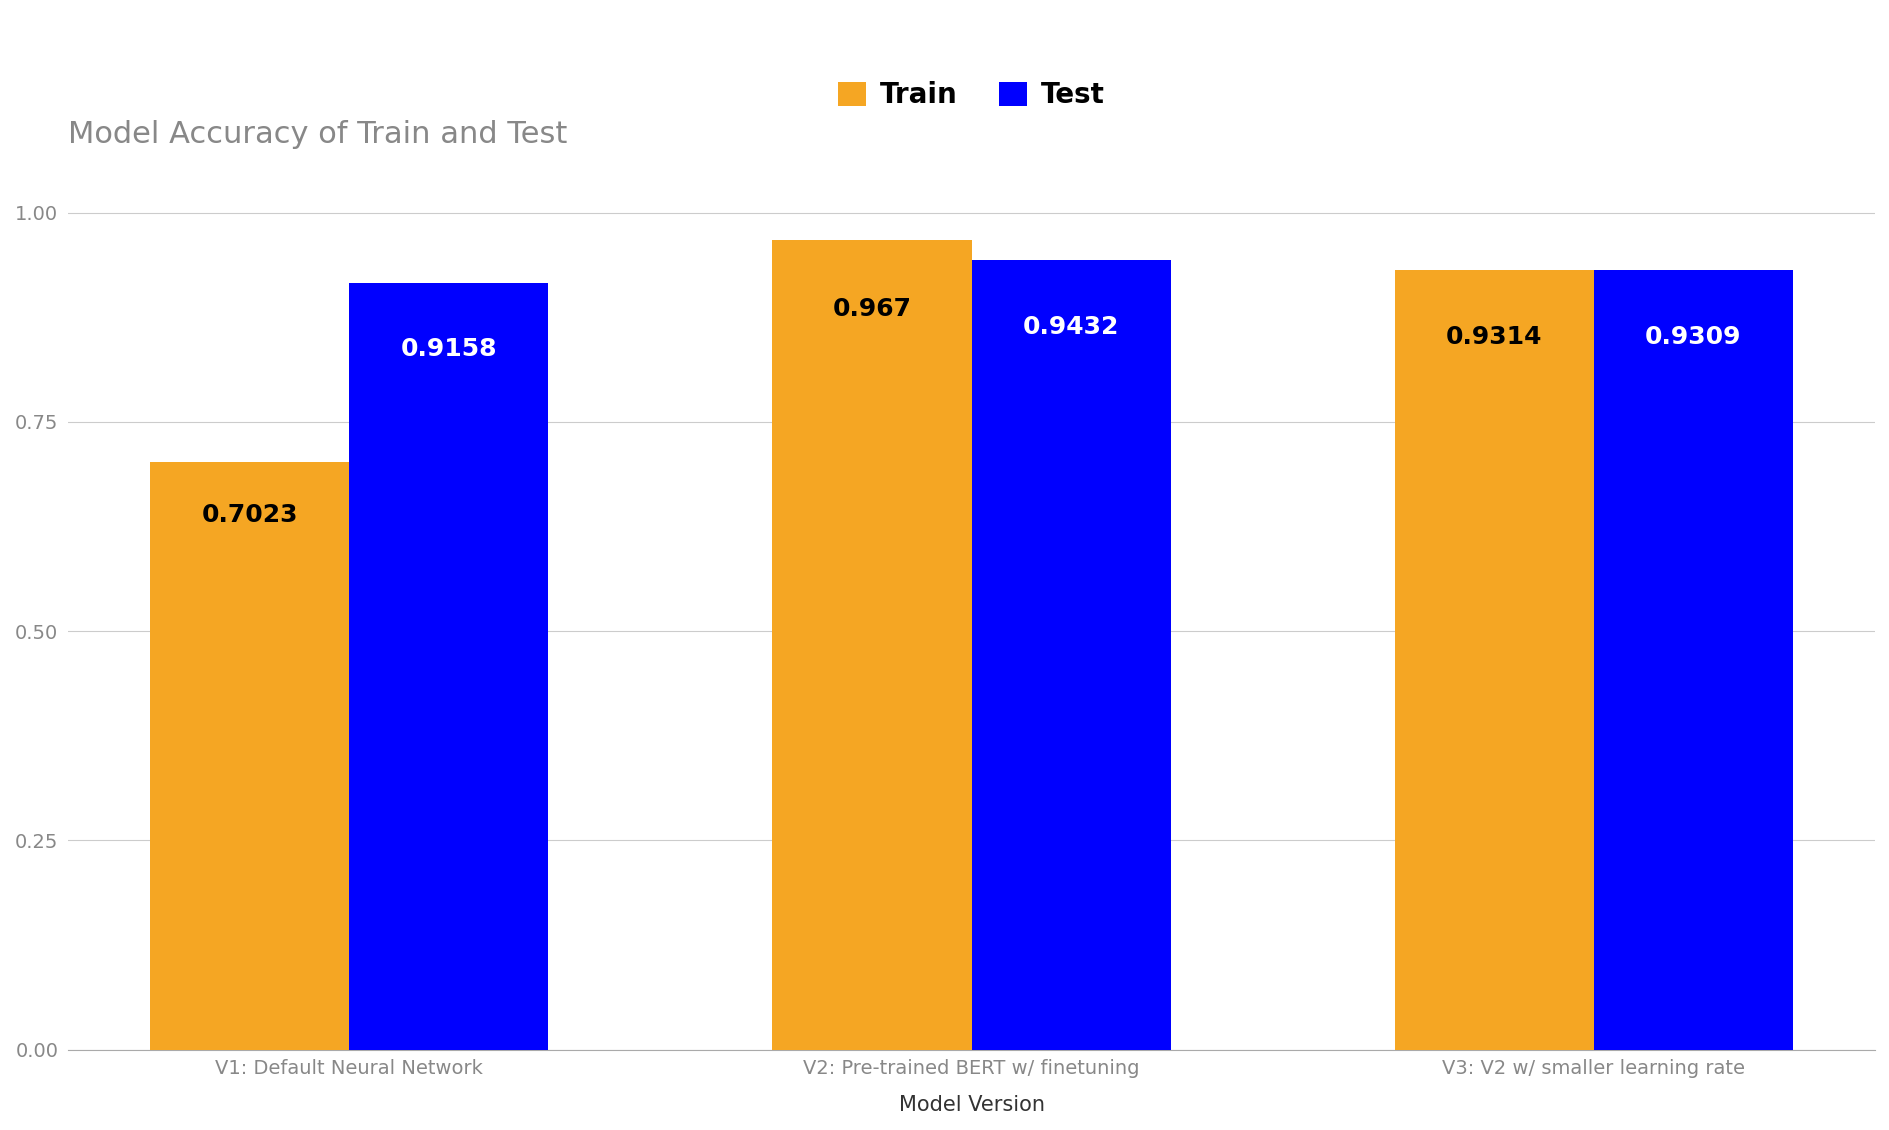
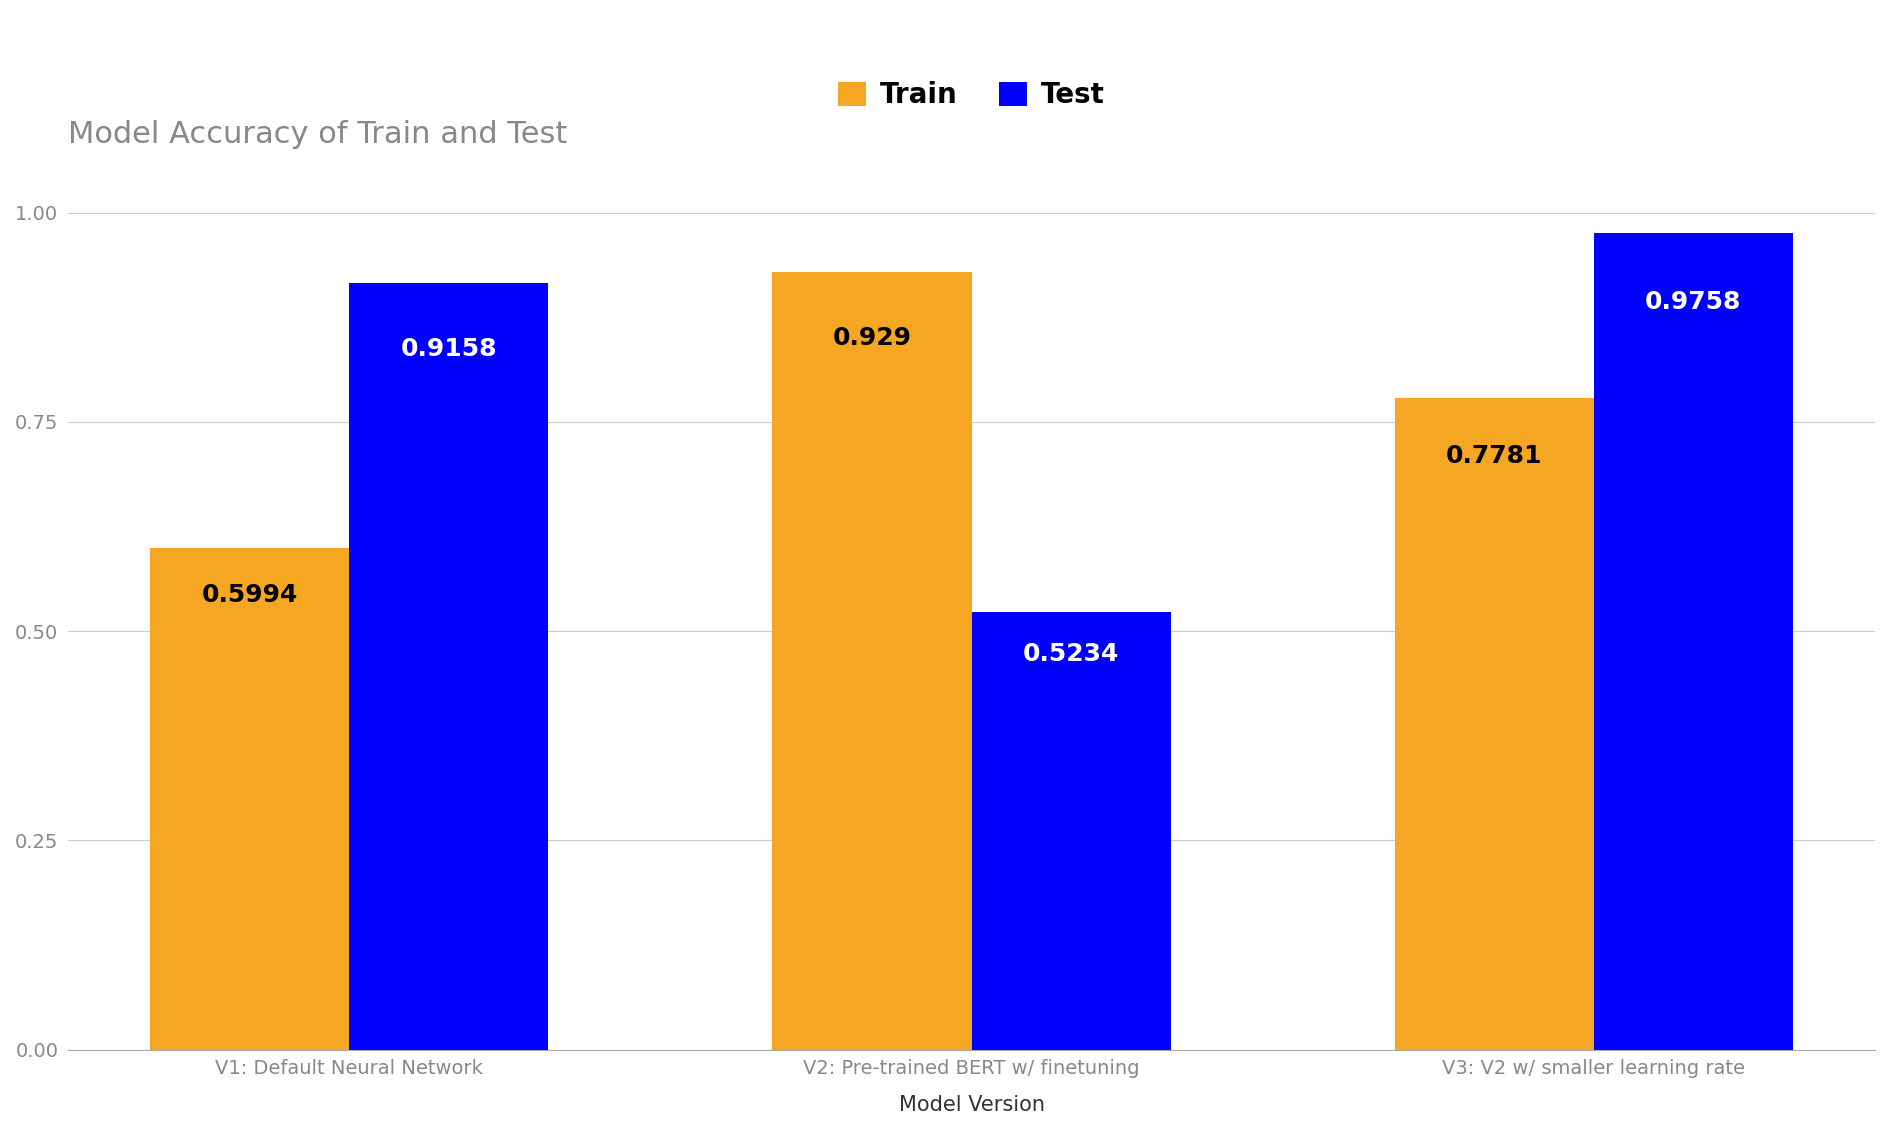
Train/V1: Default Neural Network: 0.7023 -> 0.5994
Train/V2: Pre-trained BERT w/ finetuning: 0.967 -> 0.929
Test/V2: Pre-trained BERT w/ finetuning: 0.9432 -> 0.5234
Train/V3: V2 w/ smaller learning rate: 0.9314 -> 0.7781
Test/V3: V2 w/ smaller learning rate: 0.9309 -> 0.9758
